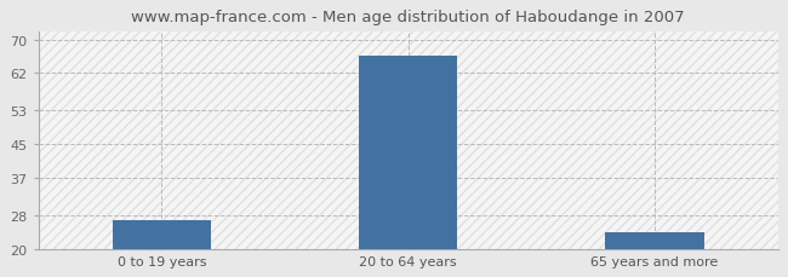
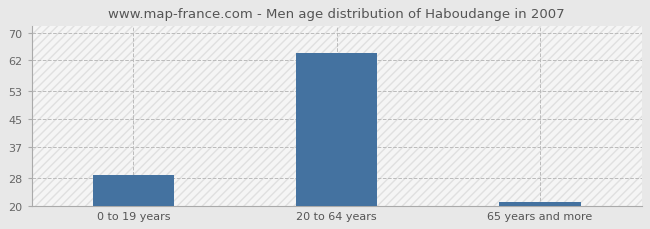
0 to 19 years: 27 -> 29
20 to 64 years: 66 -> 64
65 years and more: 24 -> 21
